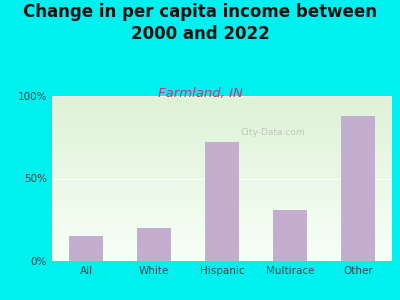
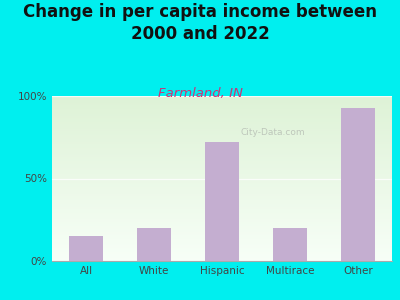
Multirace: 31% -> 20%
Other: 88% -> 93%
